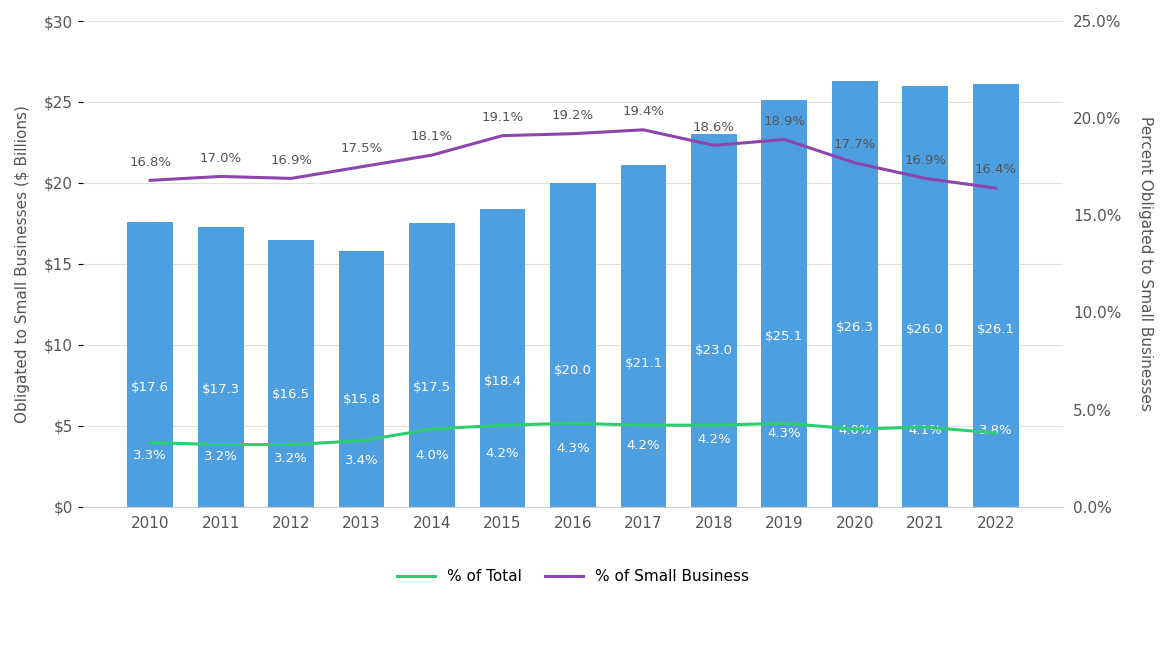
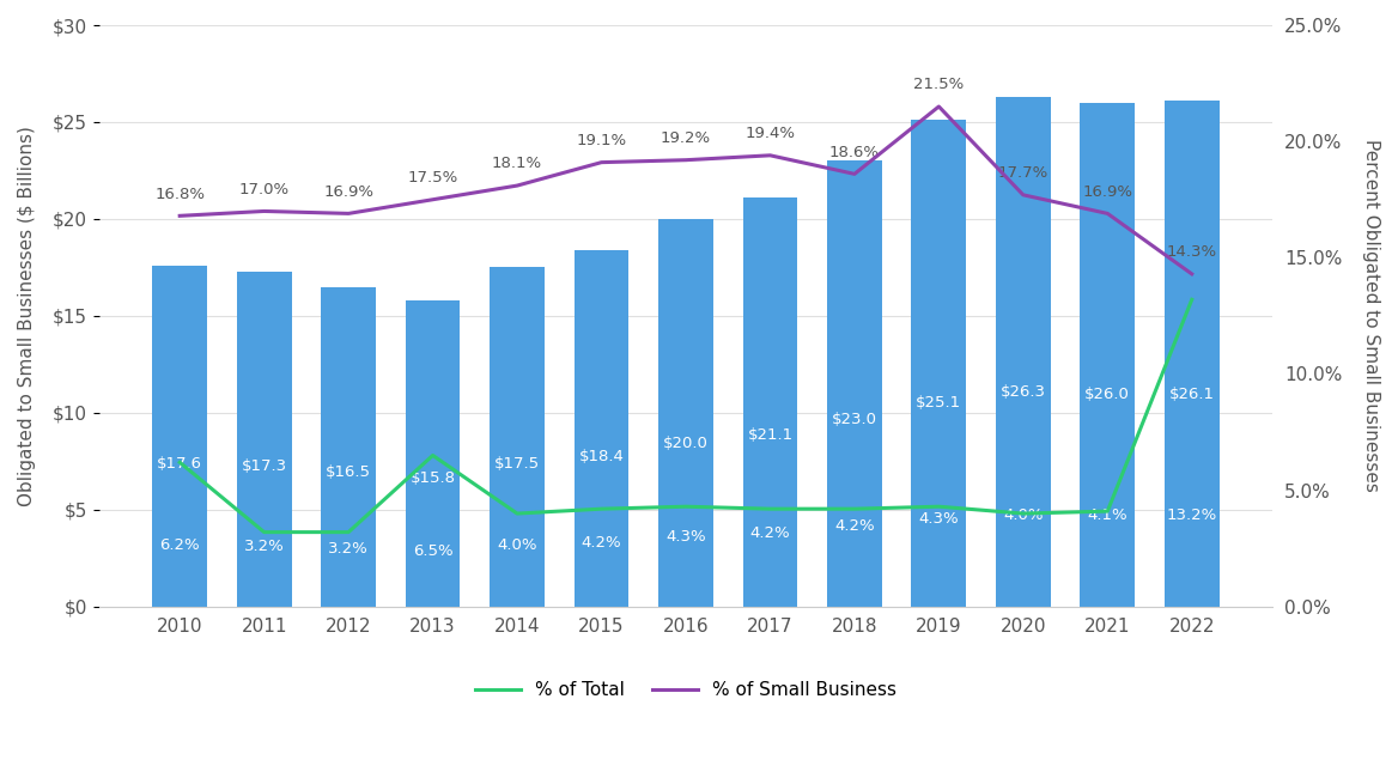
% of Total/2010: 3.3% -> 6.2%
% of Total/2013: 3.4% -> 6.5%
% of Small Business/2019: 18.9% -> 21.5%
% of Total/2022: 3.8% -> 13.2%
% of Small Business/2022: 16.4% -> 14.3%
